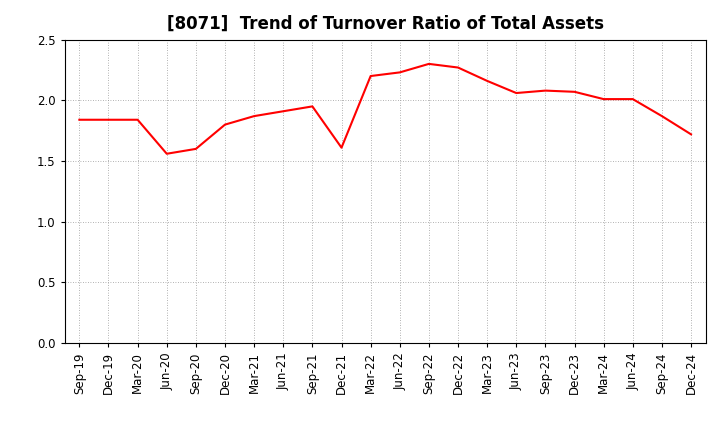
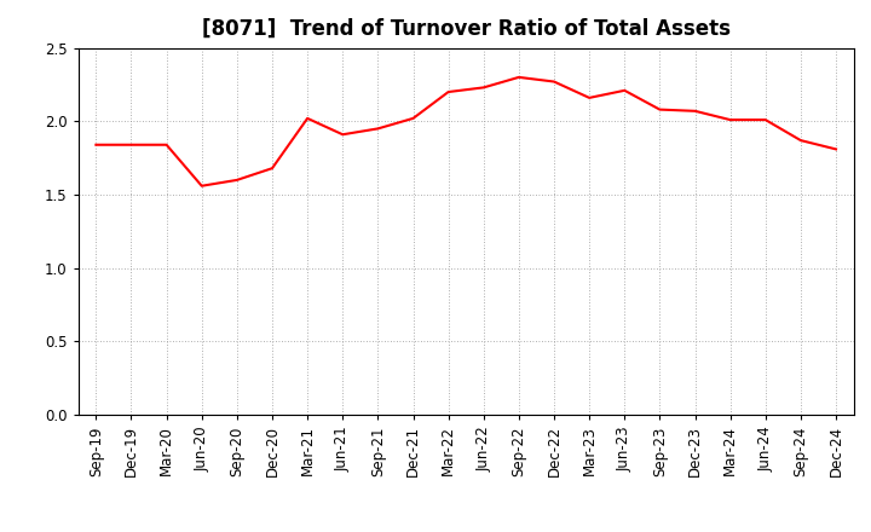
Dec-20: 1.80 -> 1.68
Mar-21: 1.87 -> 2.02
Dec-21: 1.61 -> 2.02
Jun-23: 2.06 -> 2.21
Dec-24: 1.72 -> 1.81
